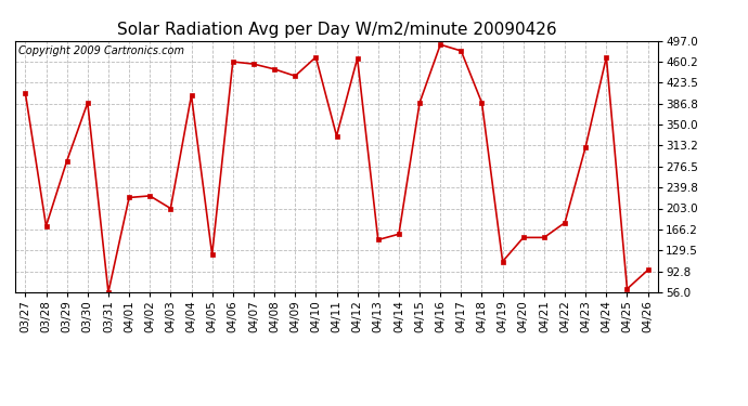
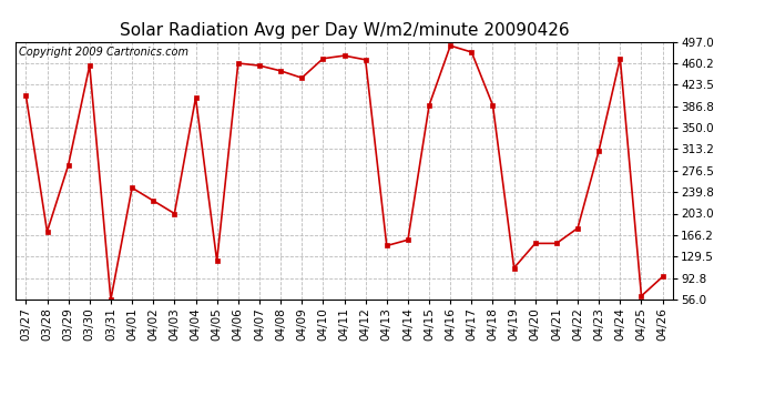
03/30: 388 -> 456
04/01: 222 -> 247
04/11: 330 -> 473
